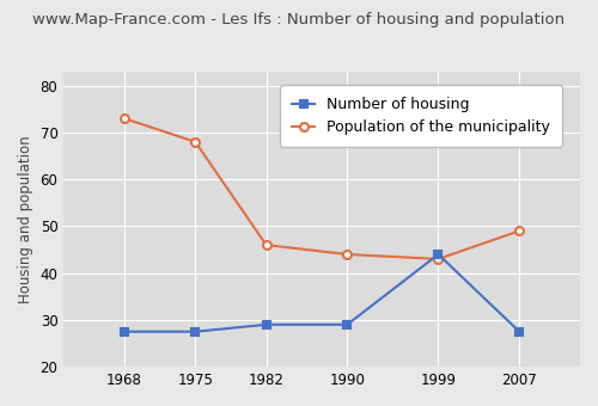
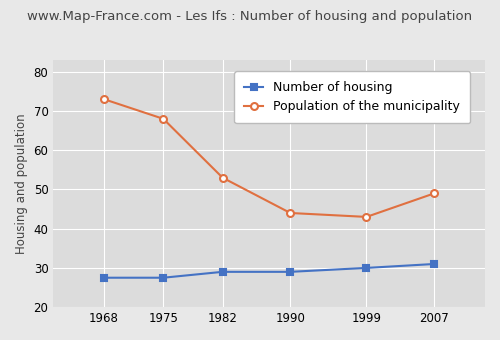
Population of the municipality/1982: 46 -> 53
Number of housing/1999: 44.0 -> 30.0
Number of housing/2007: 27.5 -> 31.0
